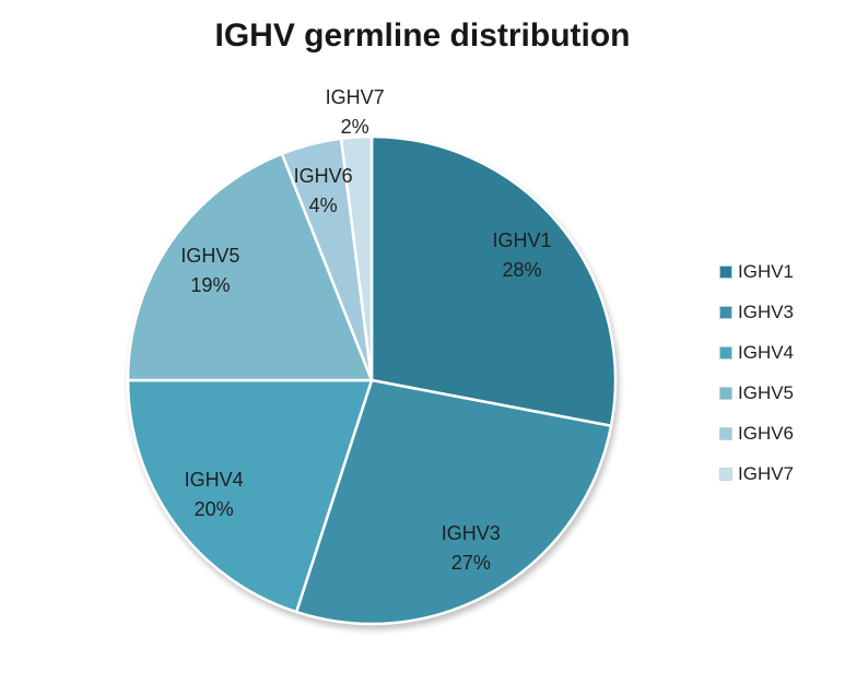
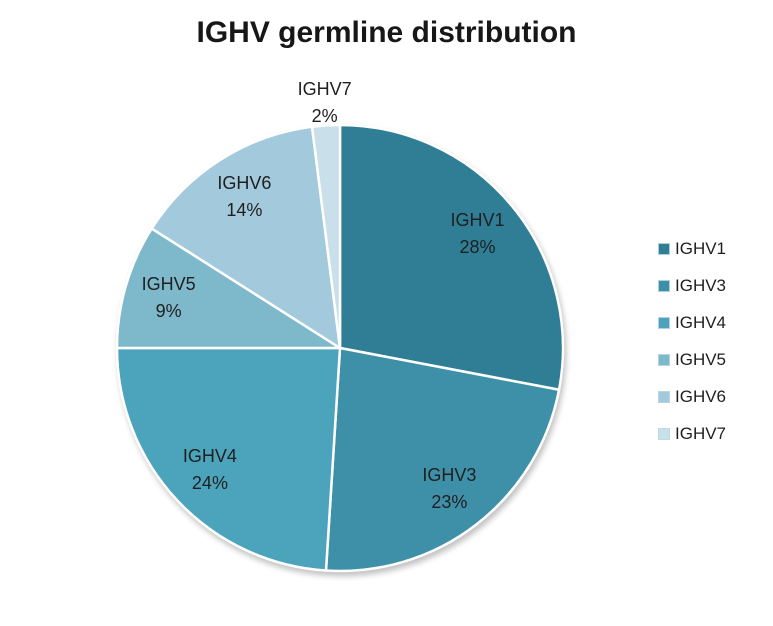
IGHV3: 27% -> 23%
IGHV4: 20% -> 24%
IGHV5: 19% -> 9%
IGHV6: 4% -> 14%
